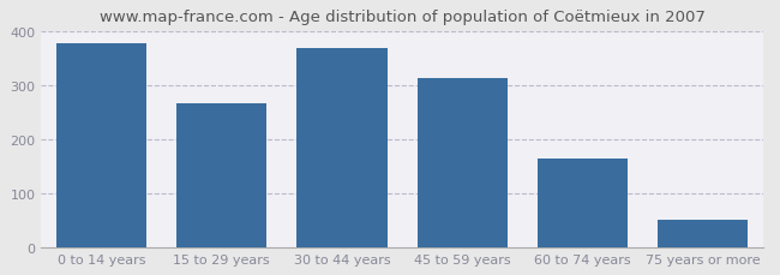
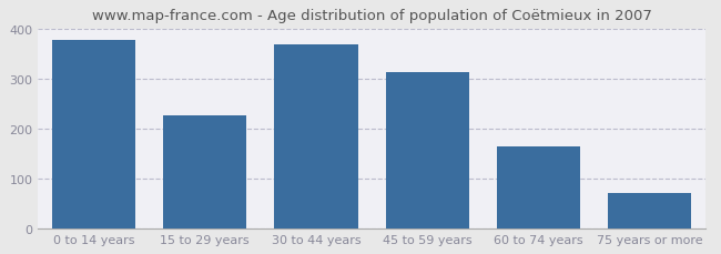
15 to 29 years: 265 -> 226
75 years or more: 50 -> 70
